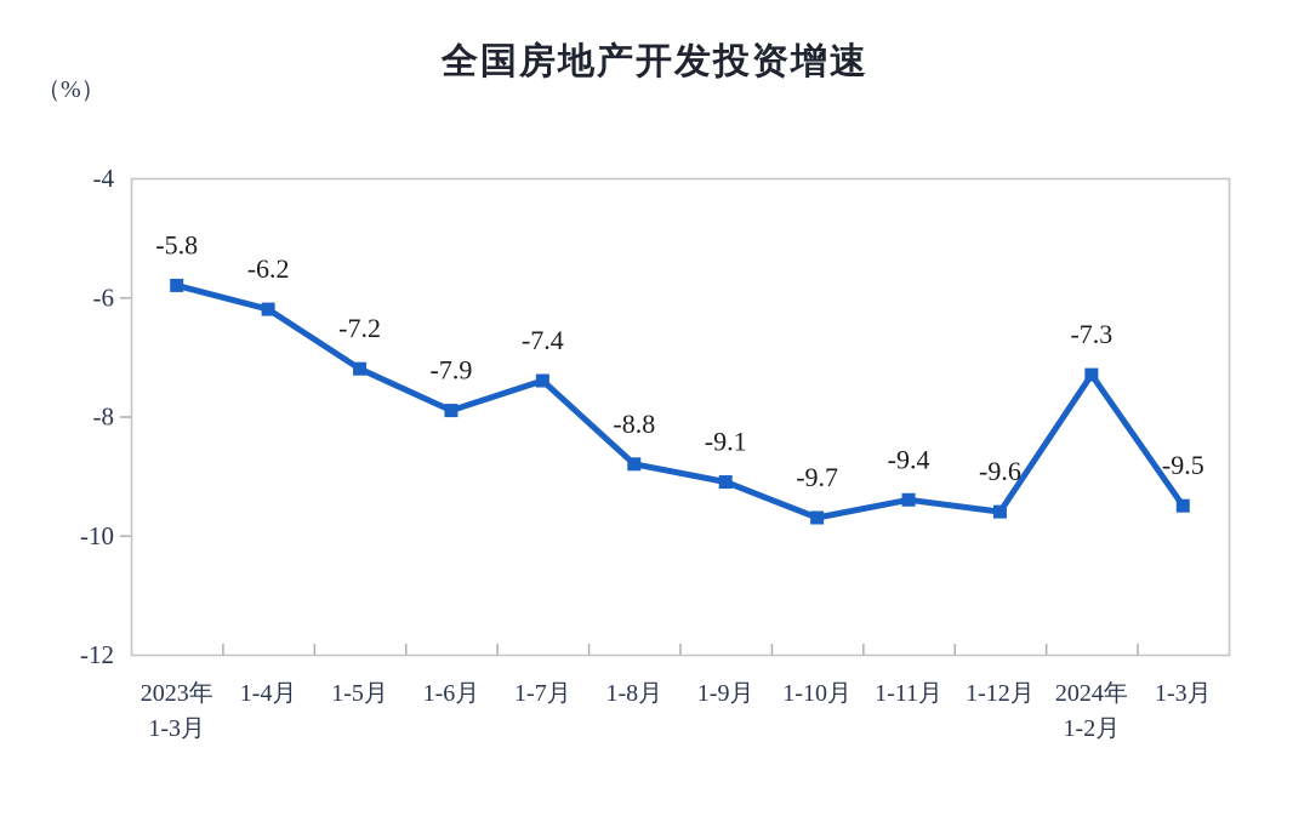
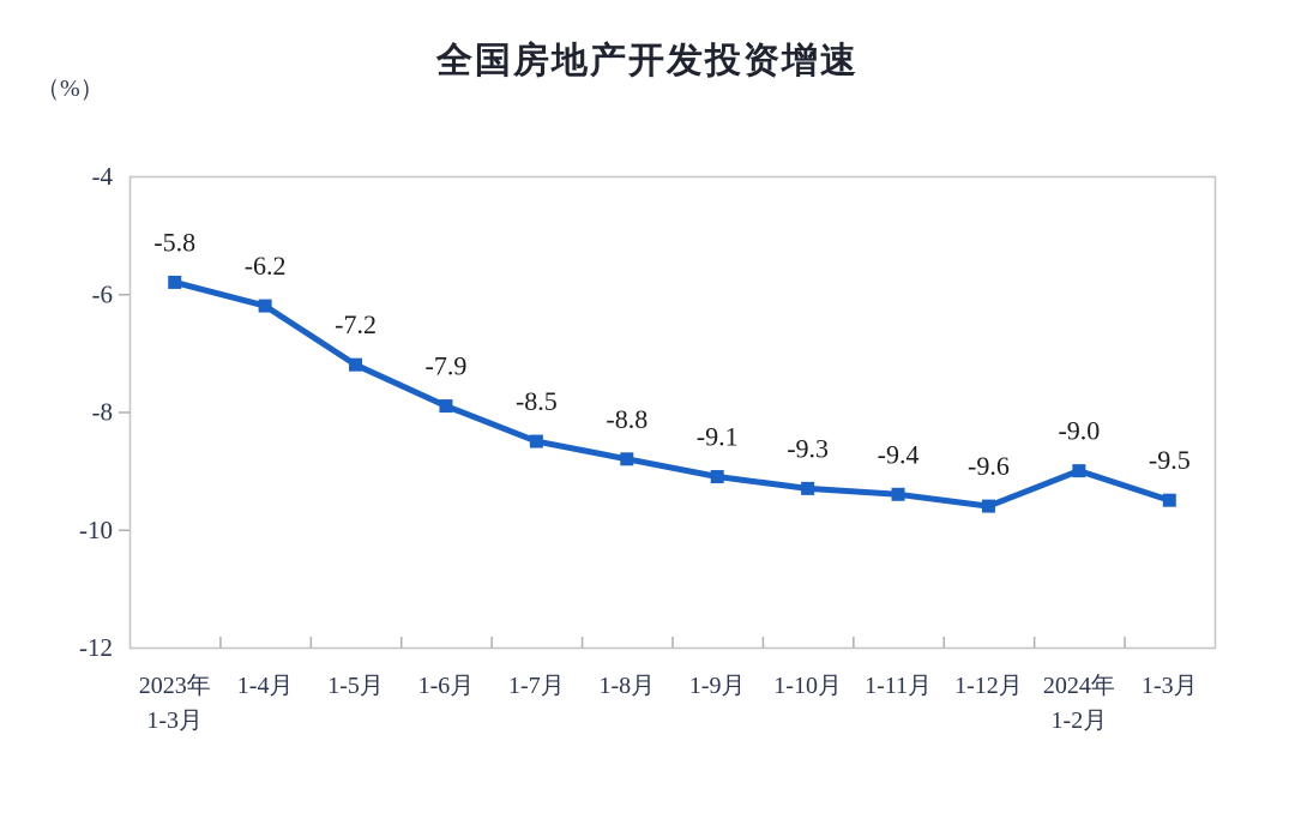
1-7月: -7.4 -> -8.5
1-10月: -9.7 -> -9.3
2024年 1-2月: -7.3 -> -9.0
